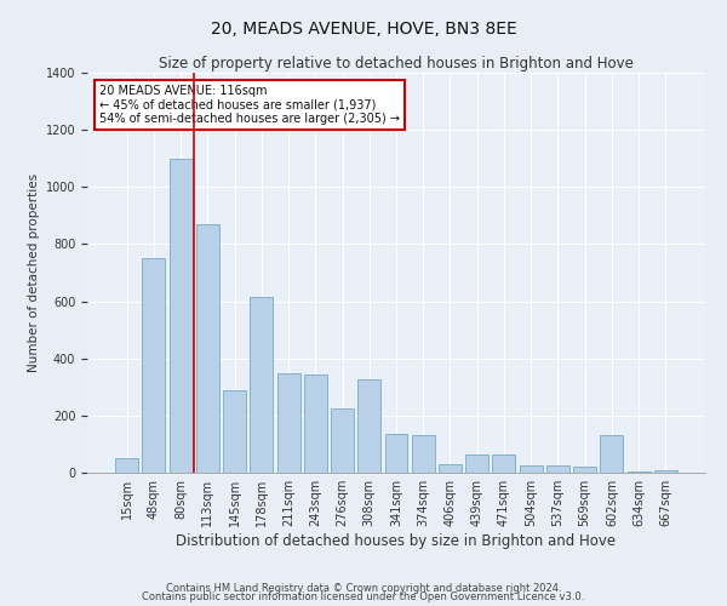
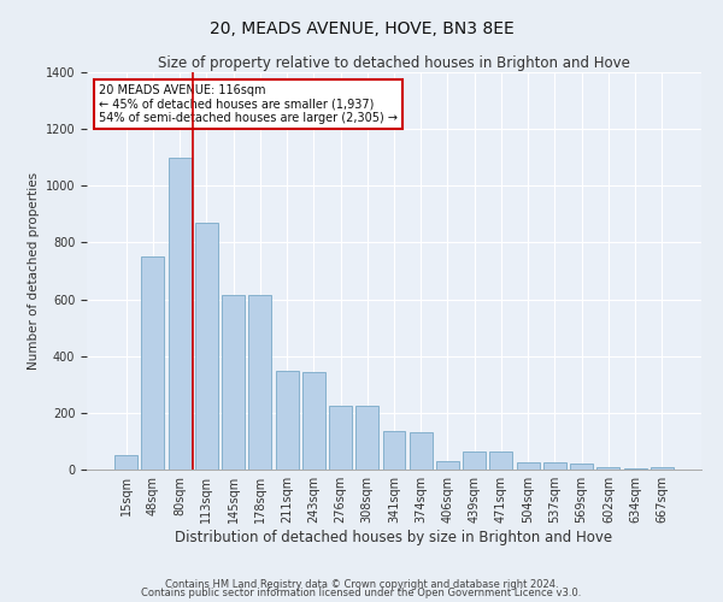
145sqm: 290 -> 615
308sqm: 325 -> 225
602sqm: 130 -> 10
